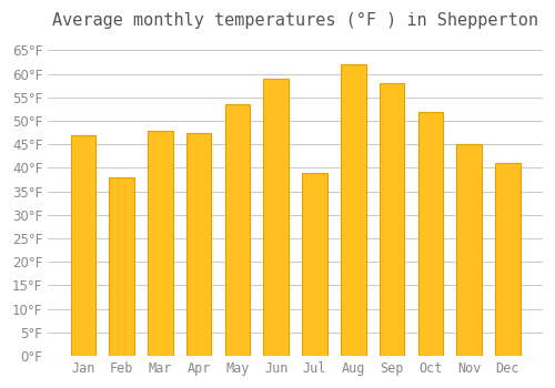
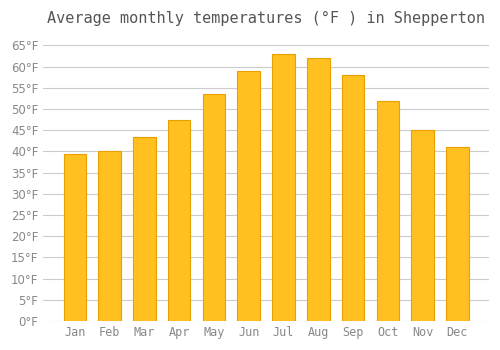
Jan: 47.0°F -> 39.5°F
Feb: 38.0°F -> 40.1°F
Mar: 48.0°F -> 43.5°F
Jul: 39.0°F -> 63.0°F
